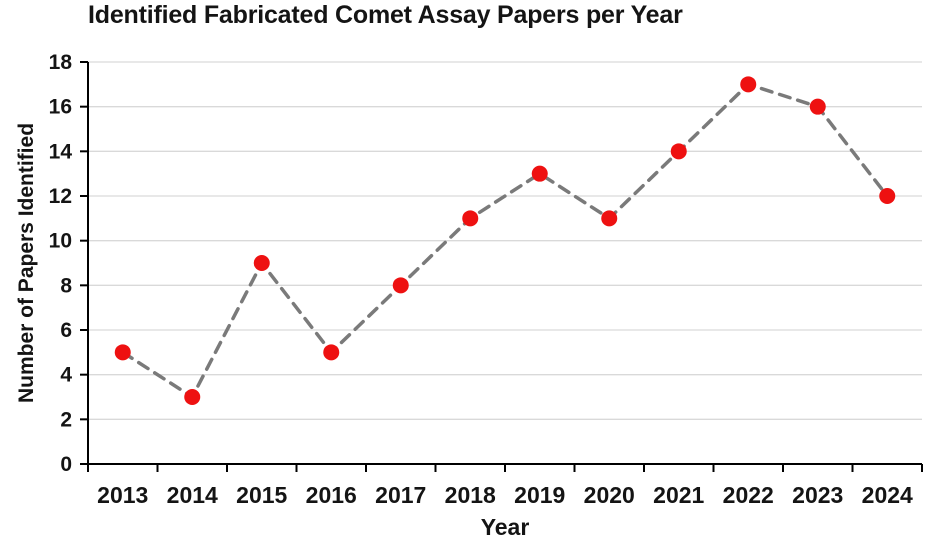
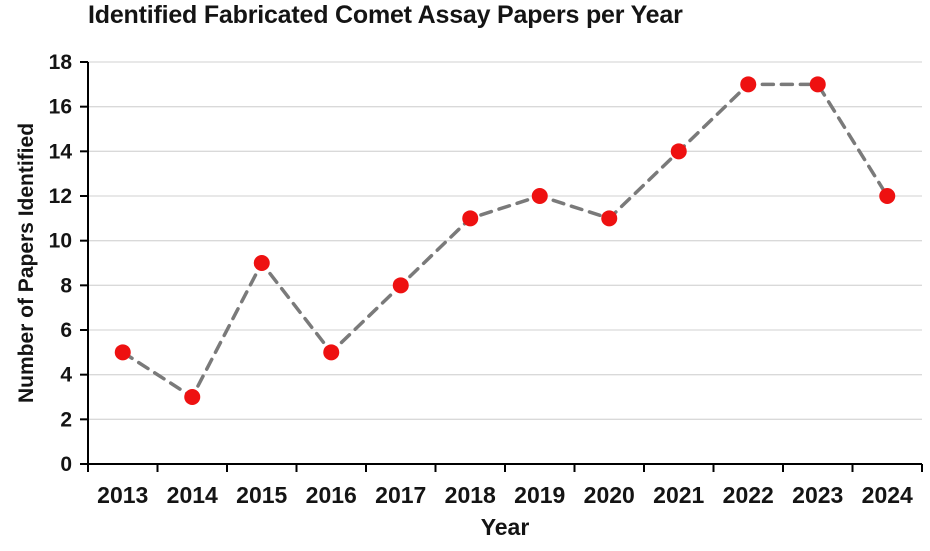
2019: 13 -> 12
2023: 16 -> 17
